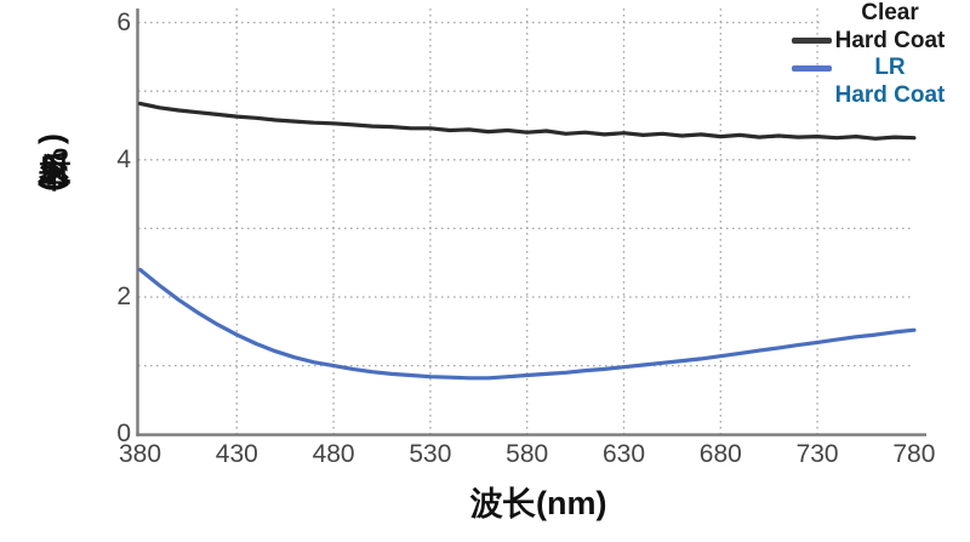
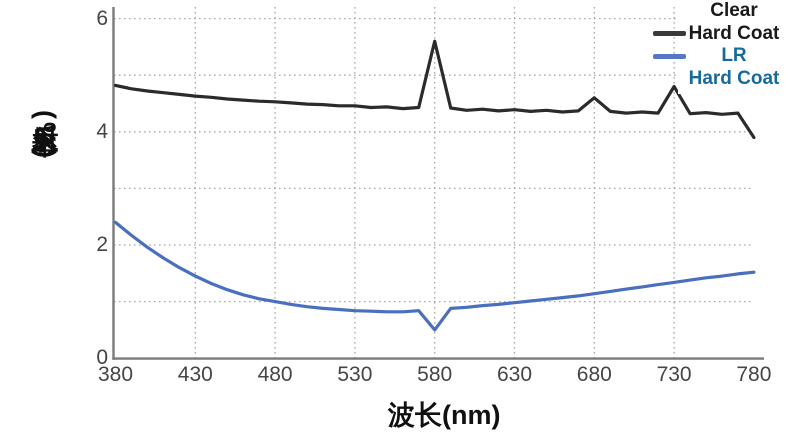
Clear Hard Coat/580: 4.4 -> 5.6
LR Hard Coat/580: 0.9 -> 0.5
Clear Hard Coat/680: 4.3 -> 4.6
Clear Hard Coat/730: 4.3 -> 4.8
Clear Hard Coat/780: 4.3 -> 3.9
